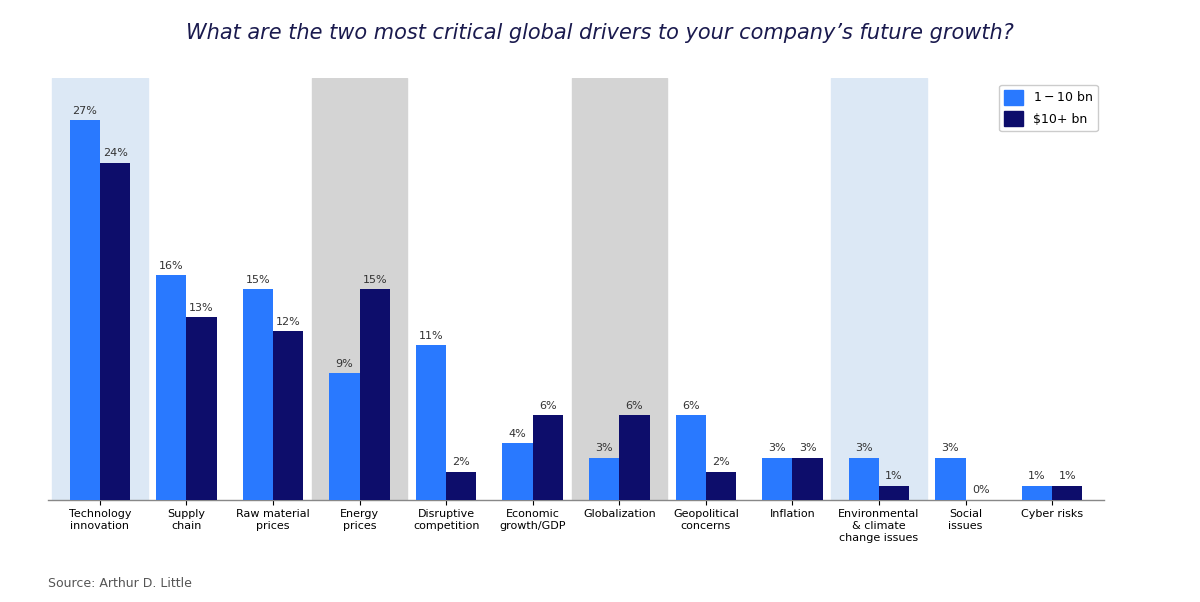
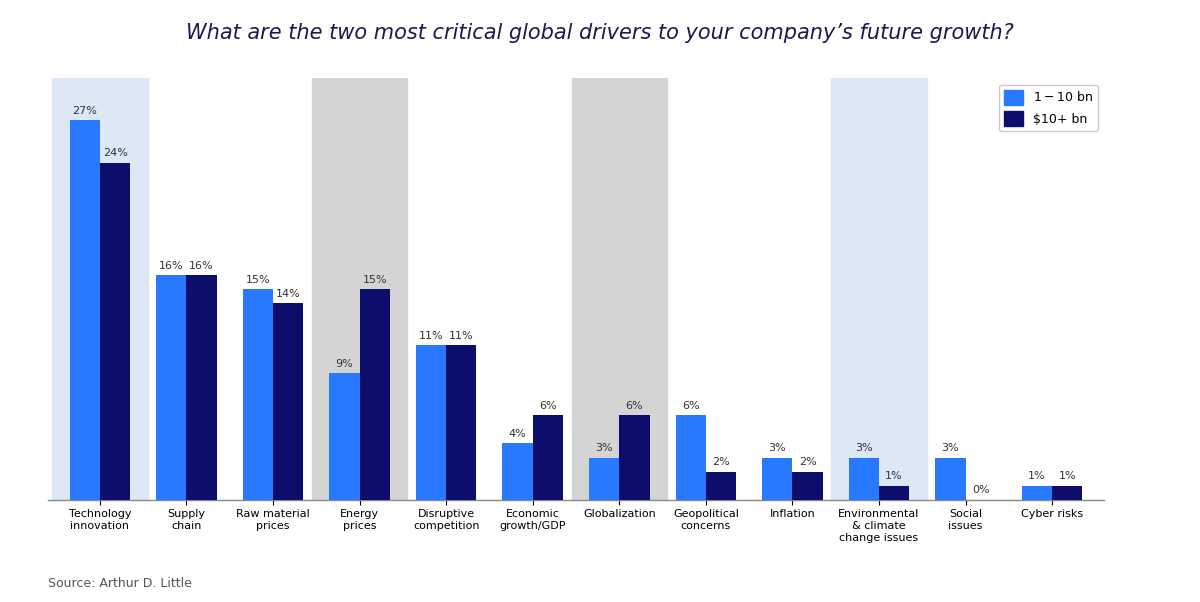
$10+ bn/Supply chain: 13% -> 16%
$10+ bn/Raw material prices: 12% -> 14%
$10+ bn/Disruptive competition: 2% -> 11%
$10+ bn/Inflation: 3% -> 2%
